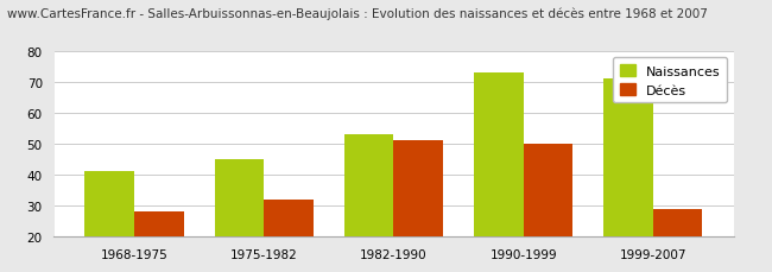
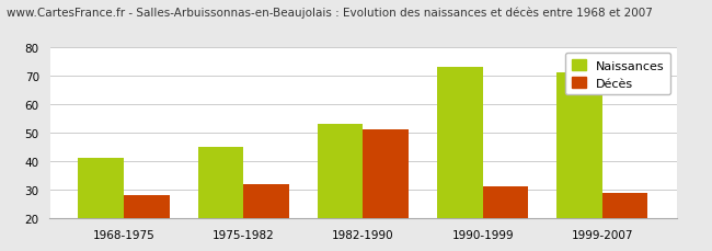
Décès/1990-1999: 50 -> 31
